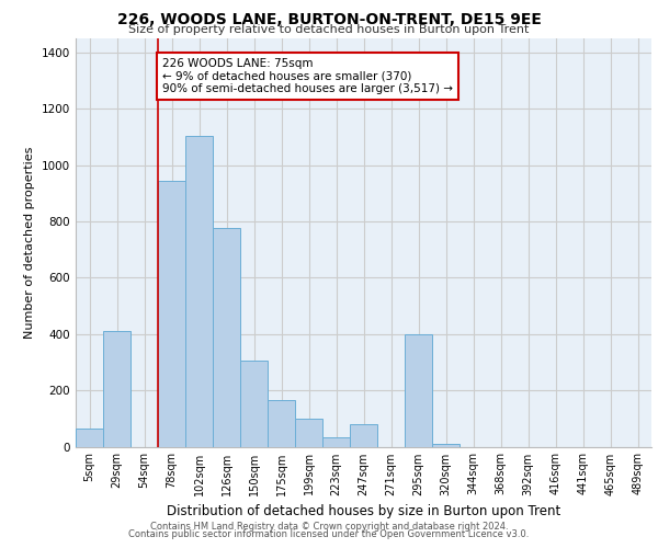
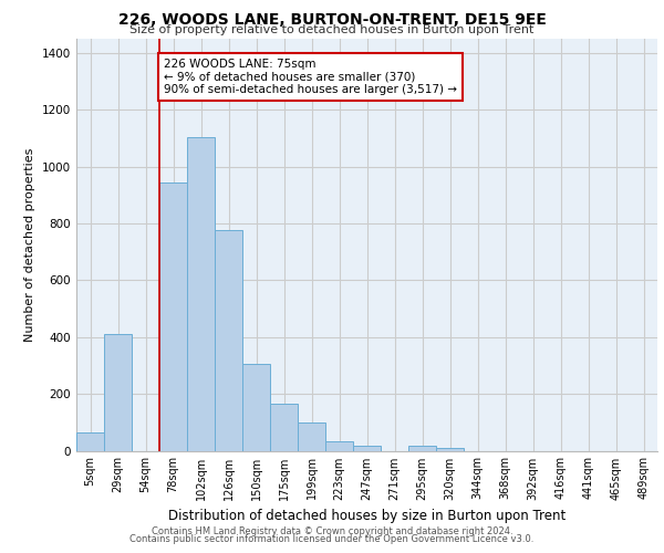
247sqm: 80 -> 18
295sqm: 400 -> 18
